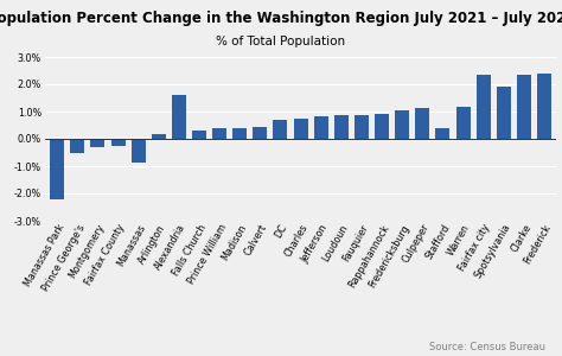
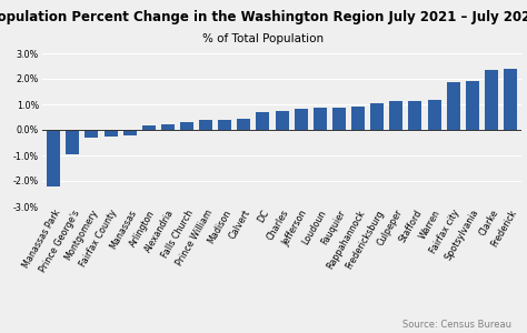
Prince George's: -0.50% -> -0.95%
Manassas: -0.85% -> -0.20%
Alexandria: 1.60% -> 0.22%
Stafford: 0.40% -> 1.12%
Fairfax city: 2.35% -> 1.85%
